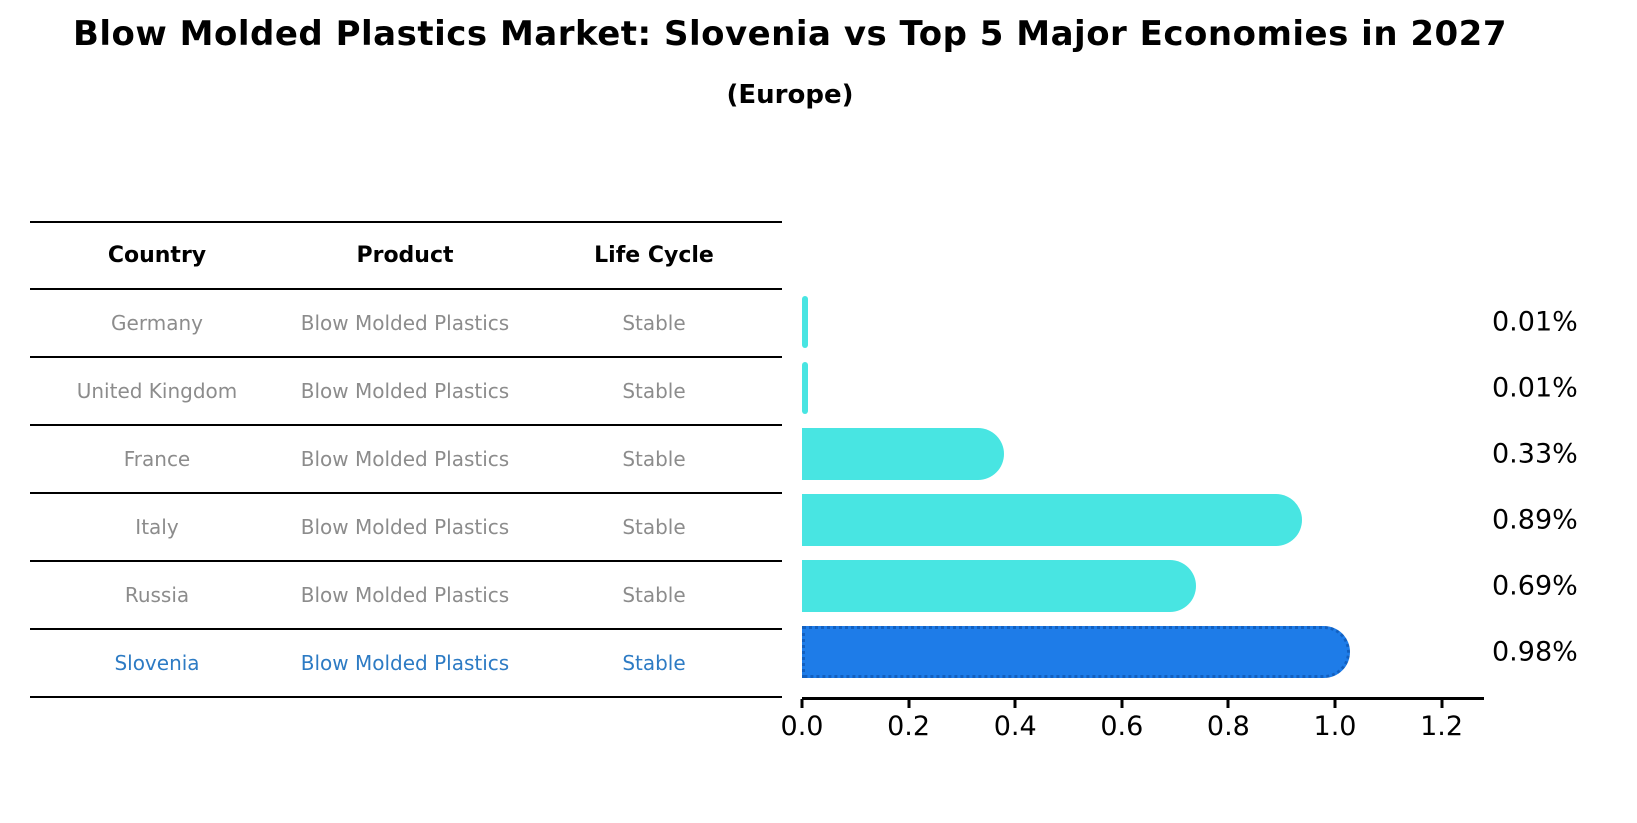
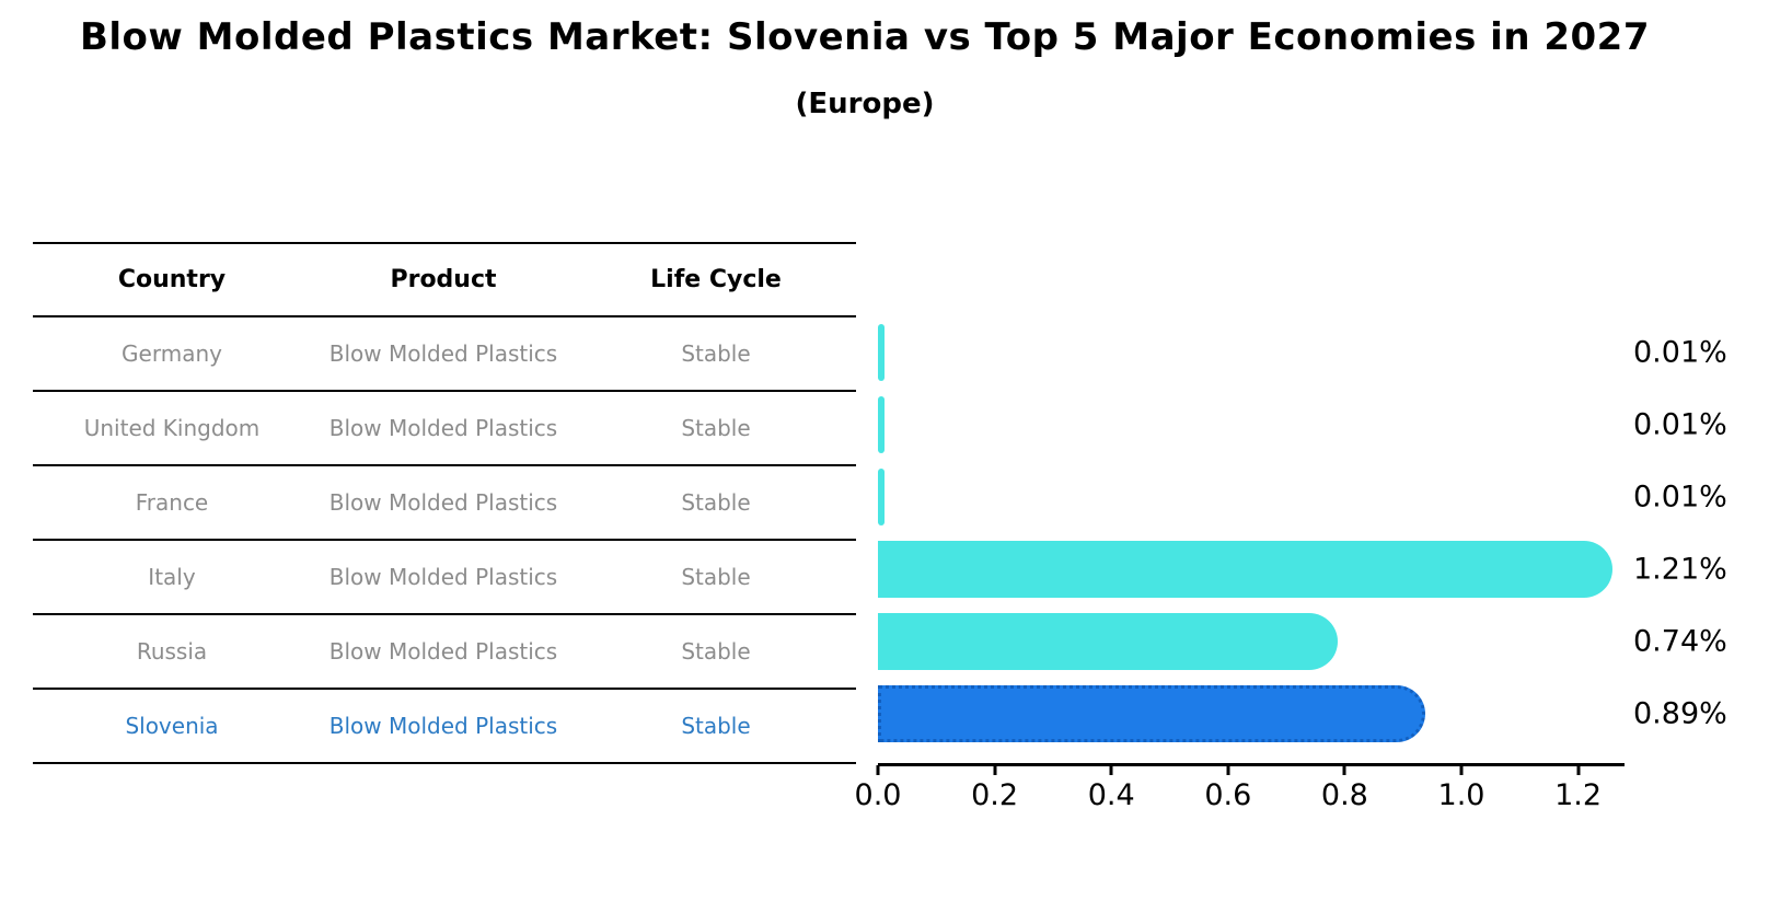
France: 0.33% -> 0.01%
Italy: 0.89% -> 1.21%
Russia: 0.69% -> 0.74%
Slovenia: 0.98% -> 0.89%
